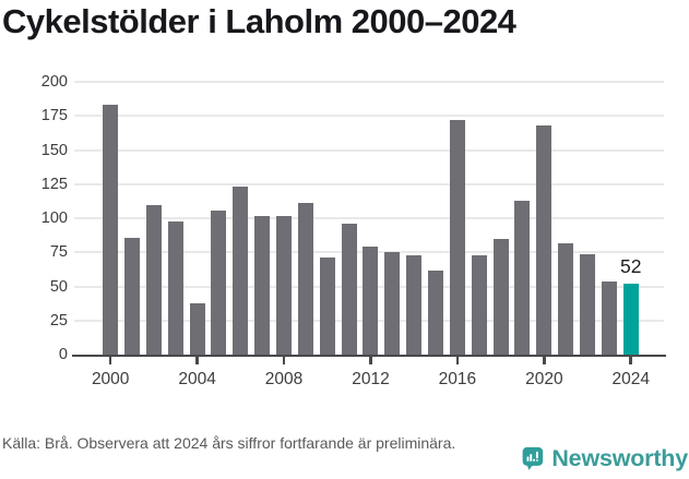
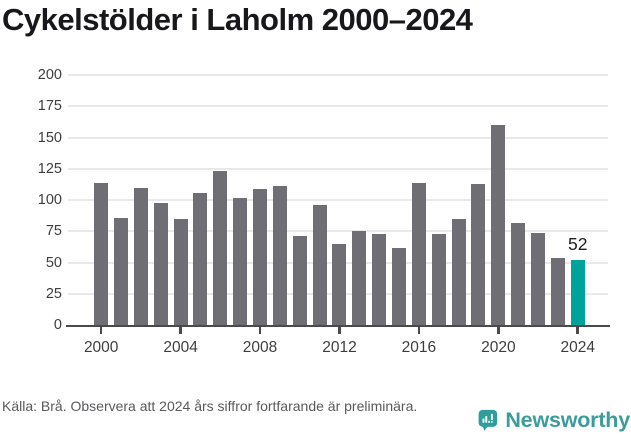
2000: 183 -> 114
2004: 38 -> 85
2008: 102 -> 109
2012: 79 -> 65
2016: 172 -> 114
2020: 168 -> 160
